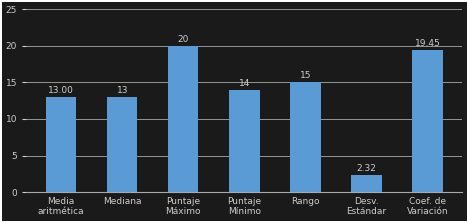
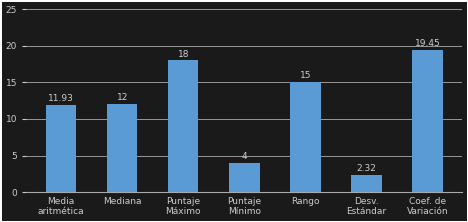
Media aritmética: 13 -> 12
Mediana: 13 -> 12
Puntaje Máximo: 20 -> 18
Puntaje Mínimo: 14 -> 4
